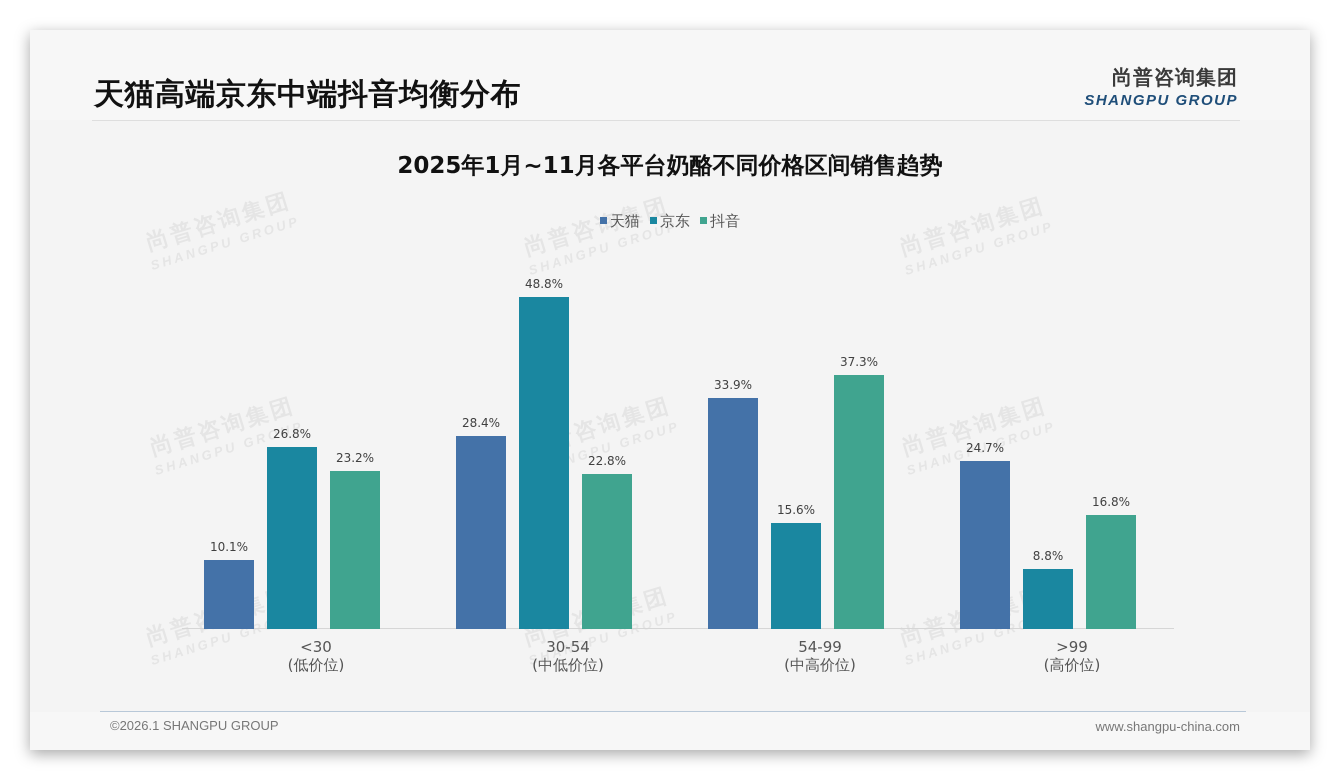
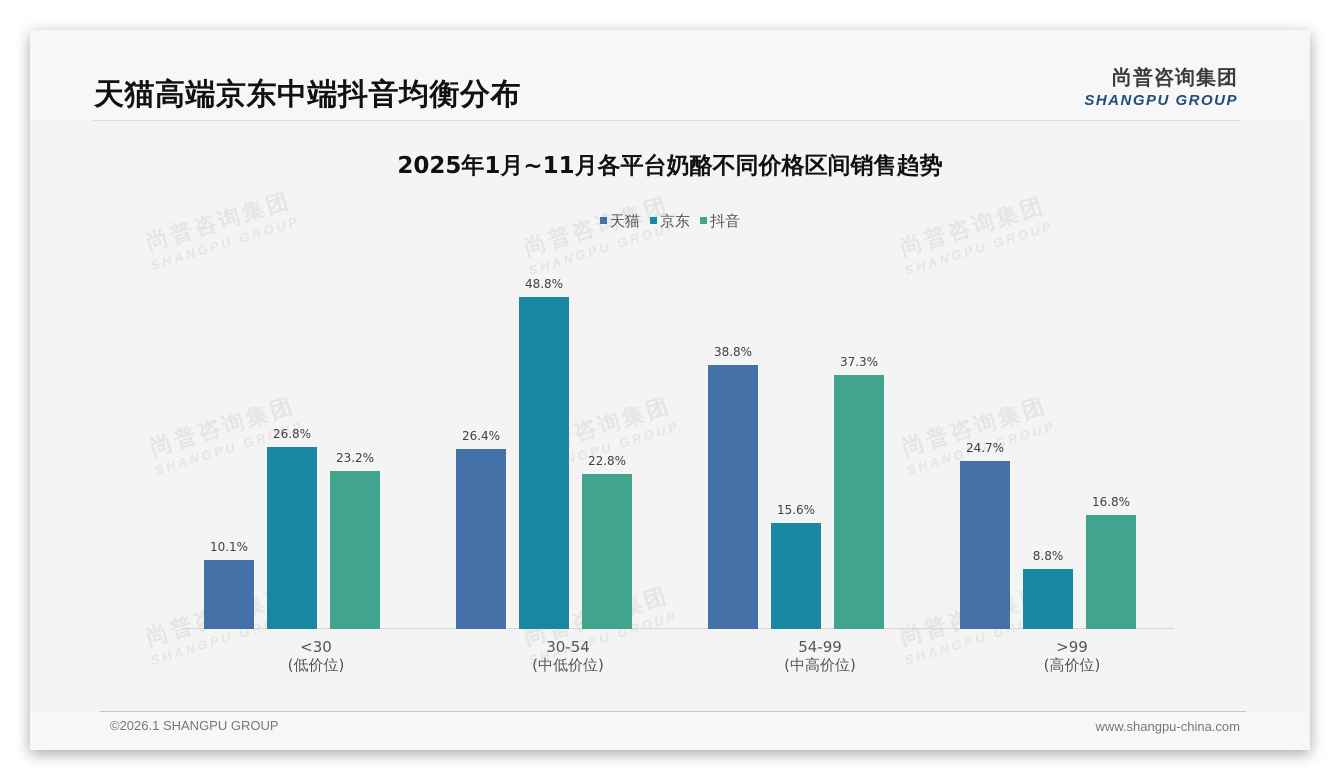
天猫/30-54: 28.4% -> 26.4%
天猫/54-99: 33.9% -> 38.8%
